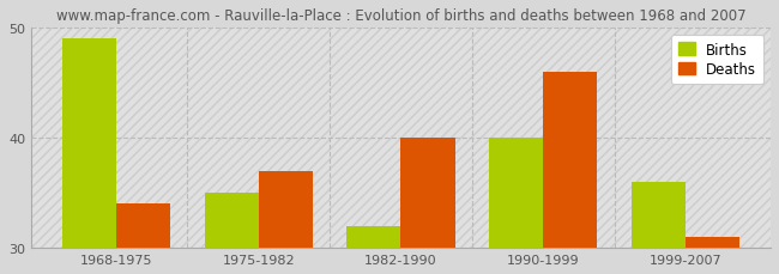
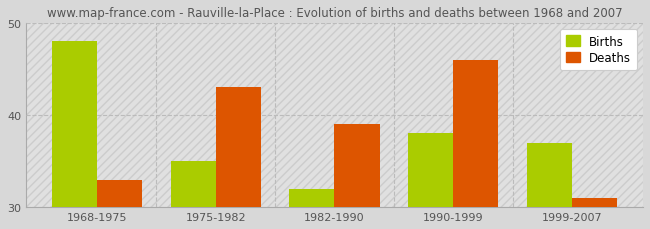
Births/1968-1975: 49 -> 48
Deaths/1968-1975: 34 -> 33
Deaths/1975-1982: 37 -> 43
Deaths/1982-1990: 40 -> 39
Births/1990-1999: 40 -> 38
Births/1999-2007: 36 -> 37
